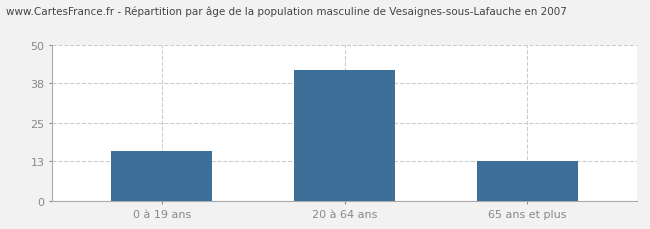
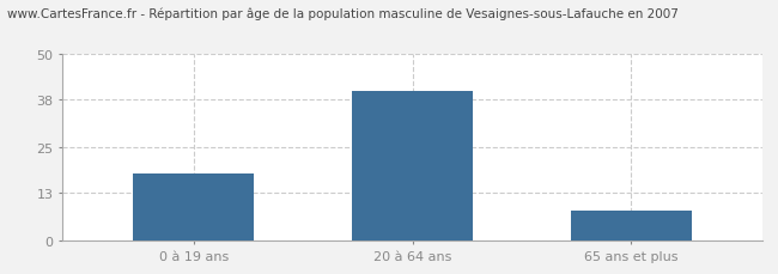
0 à 19 ans: 16 -> 18
20 à 64 ans: 42 -> 40
65 ans et plus: 13 -> 8
